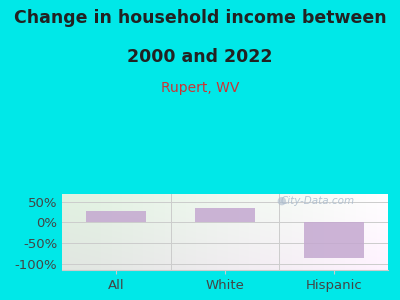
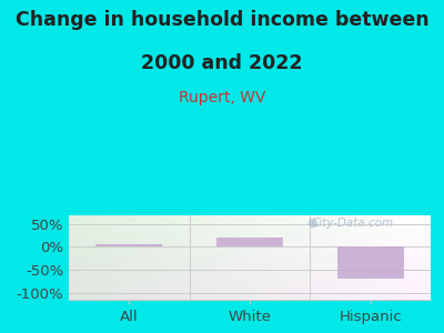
All: 27% -> 5%
White: 35% -> 20%
Hispanic: -85% -> -70%
